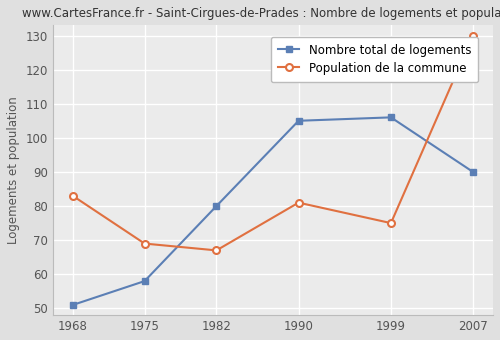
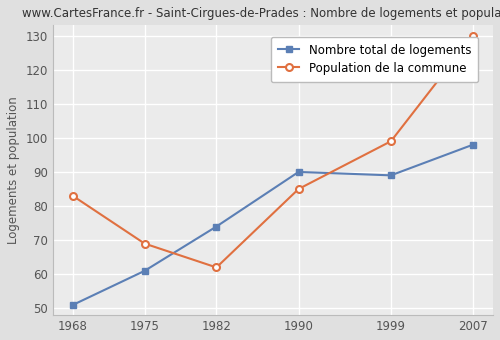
Nombre total de logements/1975: 58 -> 61
Nombre total de logements/1982: 80 -> 74
Population de la commune/1982: 67 -> 62
Nombre total de logements/1990: 105 -> 90
Population de la commune/1990: 81 -> 85
Nombre total de logements/1999: 106 -> 89
Population de la commune/1999: 75 -> 99
Nombre total de logements/2007: 90 -> 98
